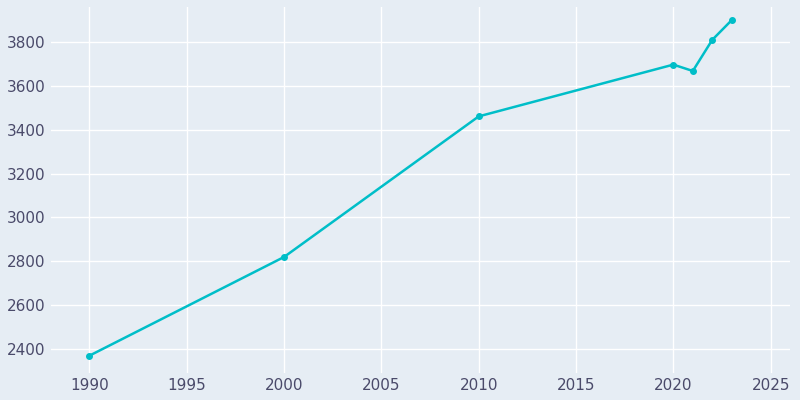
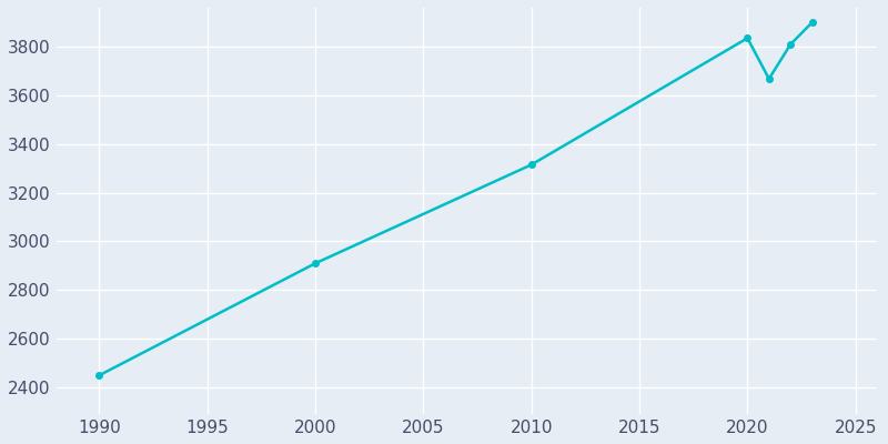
1990: 2370 -> 2450
2000: 2820 -> 2910
2010: 3461 -> 3315
2020: 3697 -> 3835
